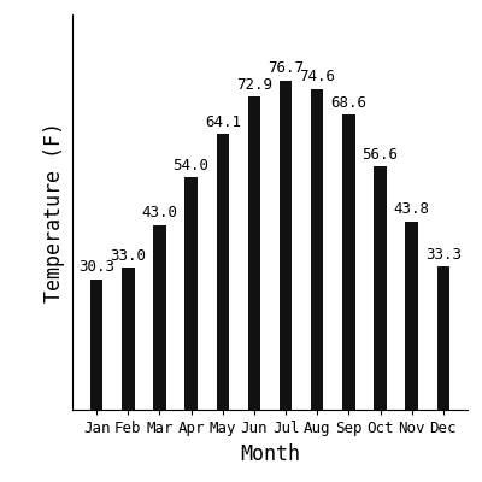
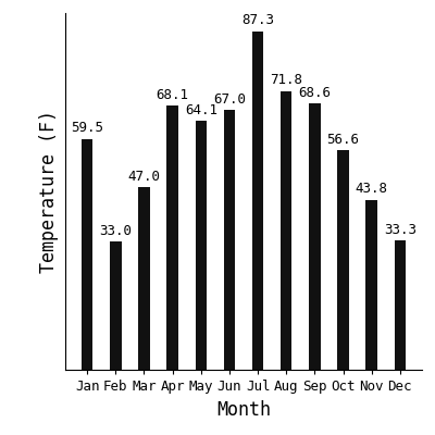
Jan: 30.3 -> 59.5
Mar: 43.0 -> 47.0
Apr: 54.0 -> 68.1
Jun: 72.9 -> 67.0
Jul: 76.7 -> 87.3
Aug: 74.6 -> 71.8
